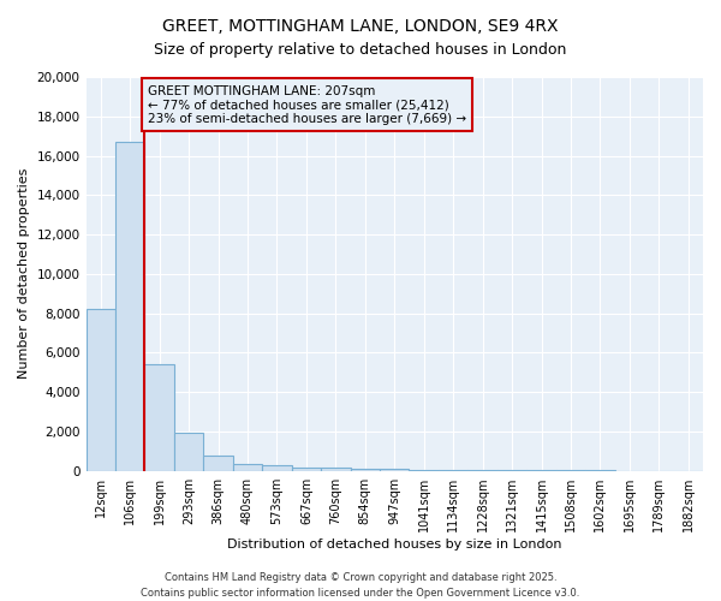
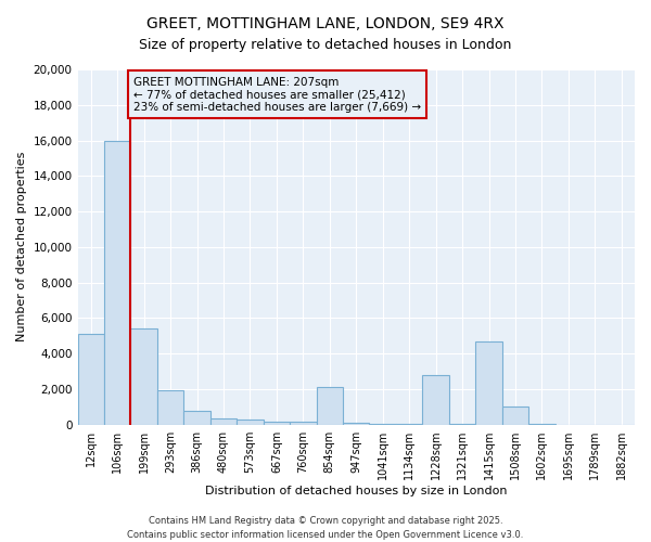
12sqm: 8,200 -> 5,100
106sqm: 16,700 -> 16,000
854sqm: 100 -> 2,100
1228sqm: 0 -> 2,800
1415sqm: 0 -> 4,700
1508sqm: 0 -> 1,000
